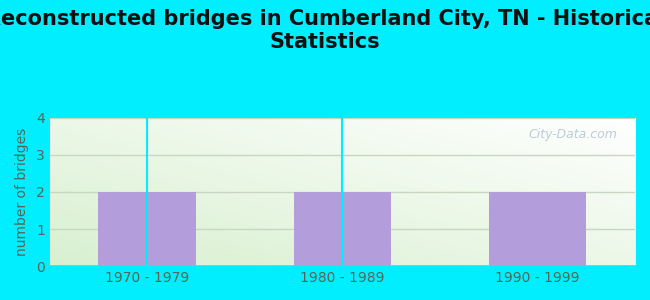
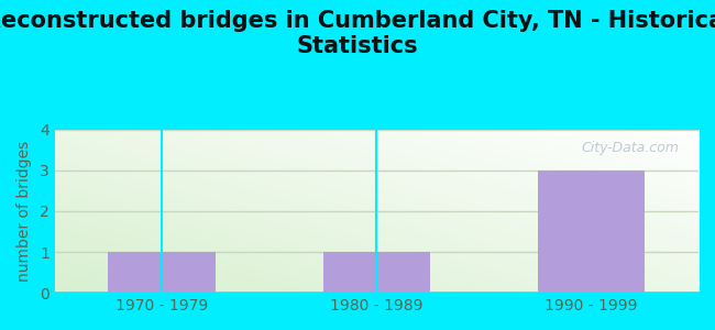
1970 - 1979: 2 -> 1
1980 - 1989: 2 -> 1
1990 - 1999: 2 -> 3
